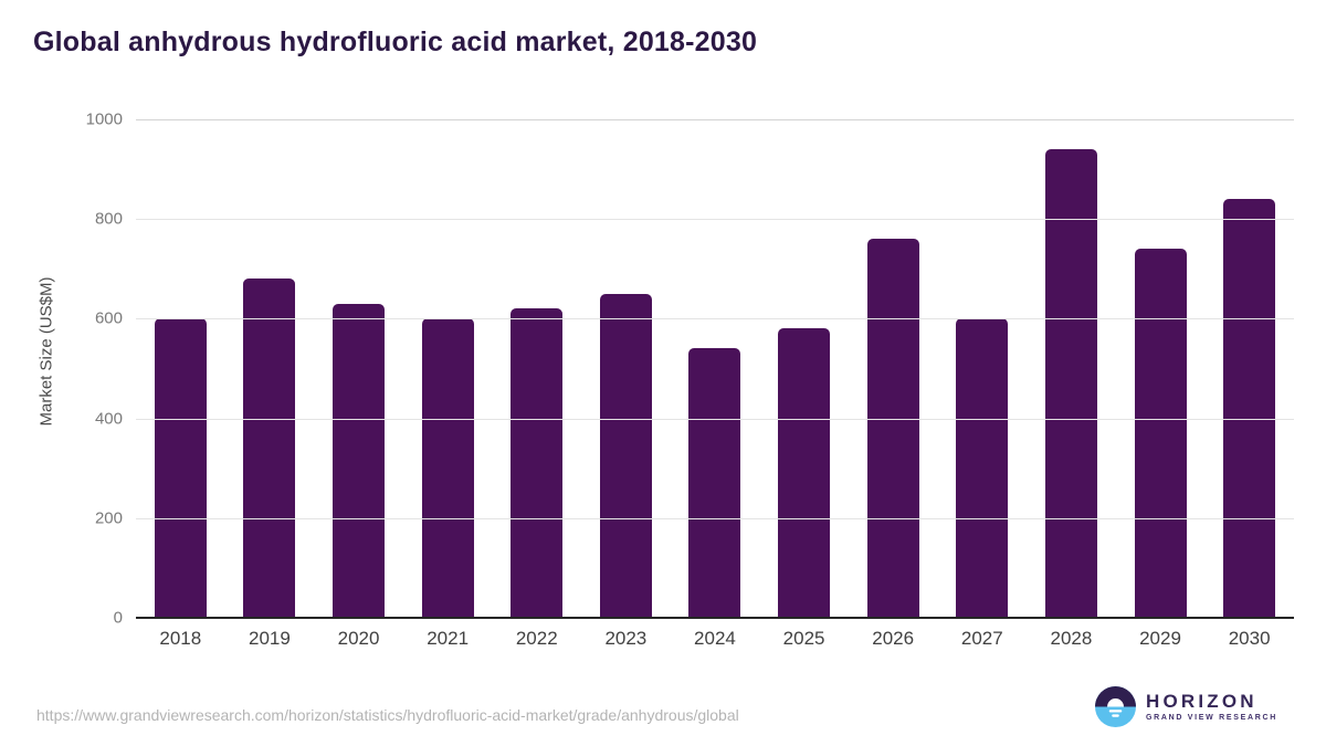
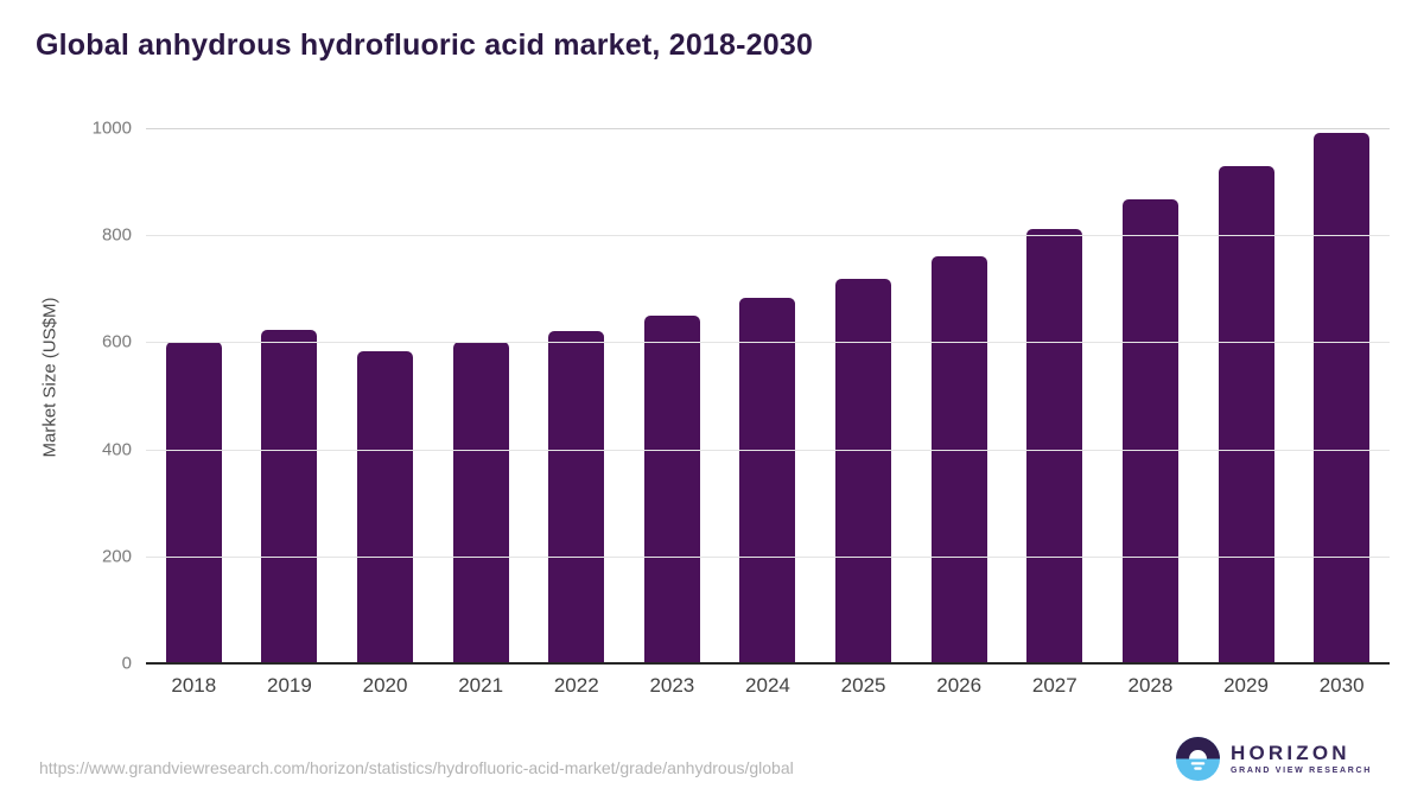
2019: 680 -> 620
2020: 630 -> 580
2024: 540 -> 680
2025: 580 -> 720
2027: 600 -> 810
2028: 940 -> 870
2029: 740 -> 930
2030: 840 -> 990
